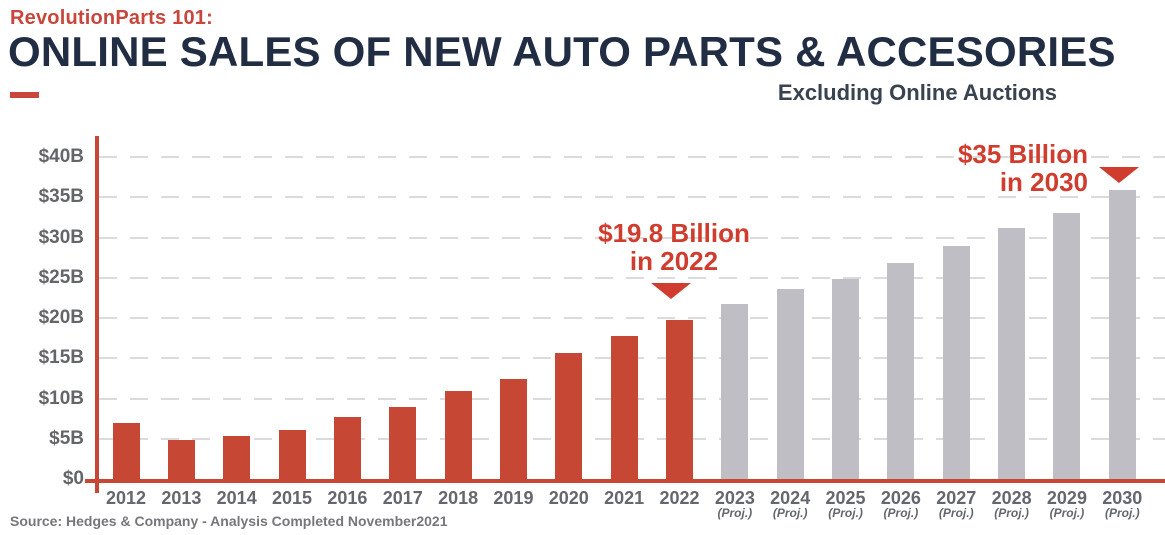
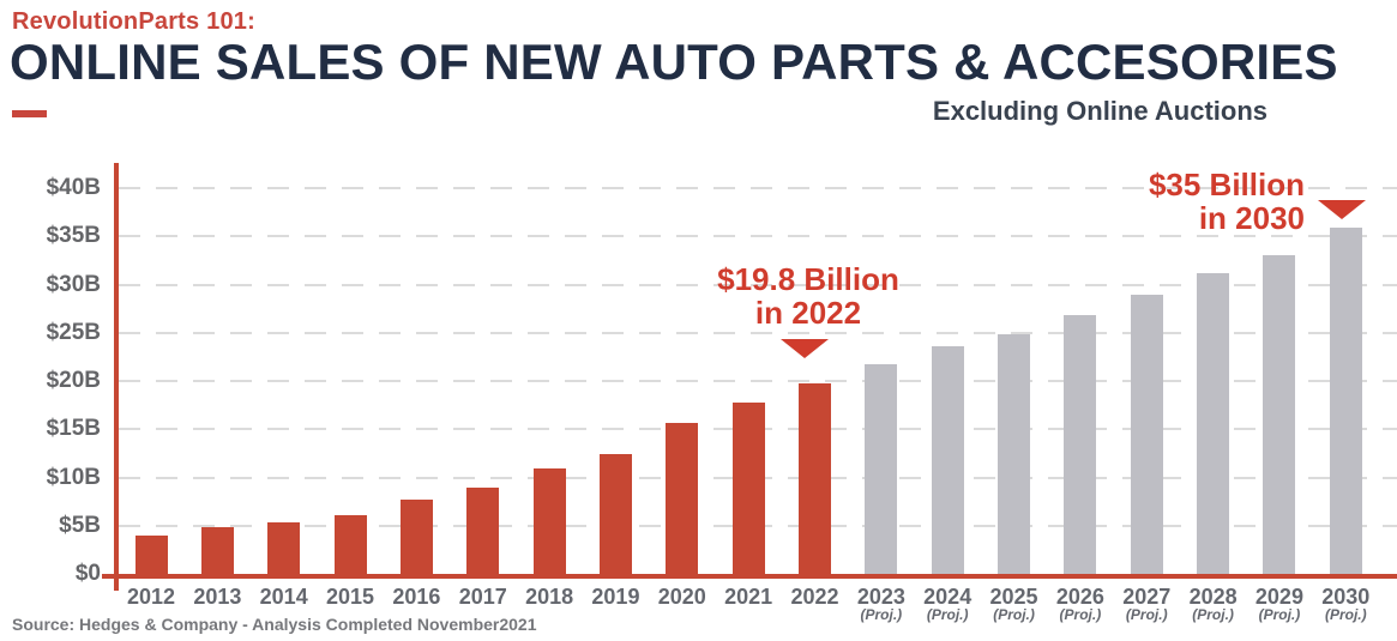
2012: $7B -> $4B
